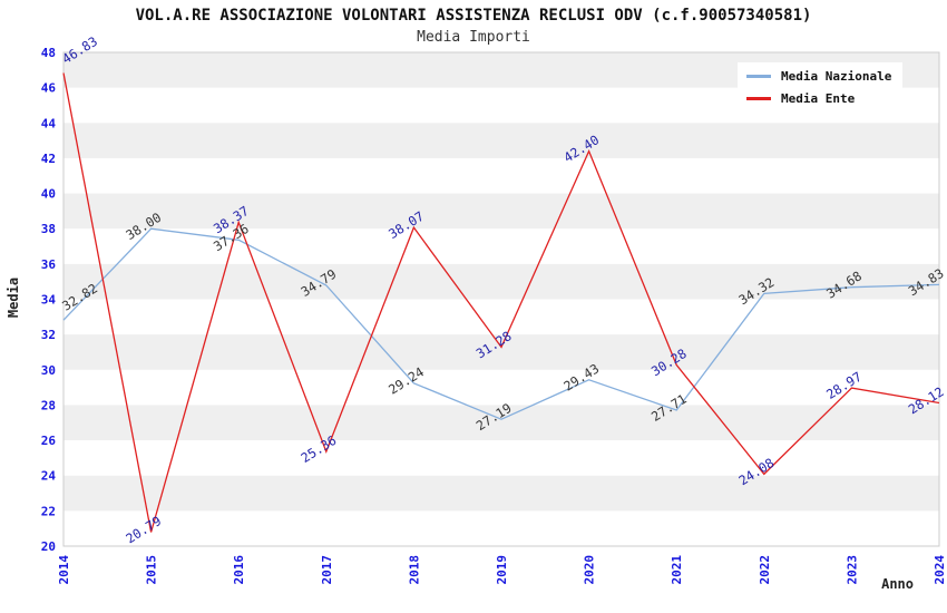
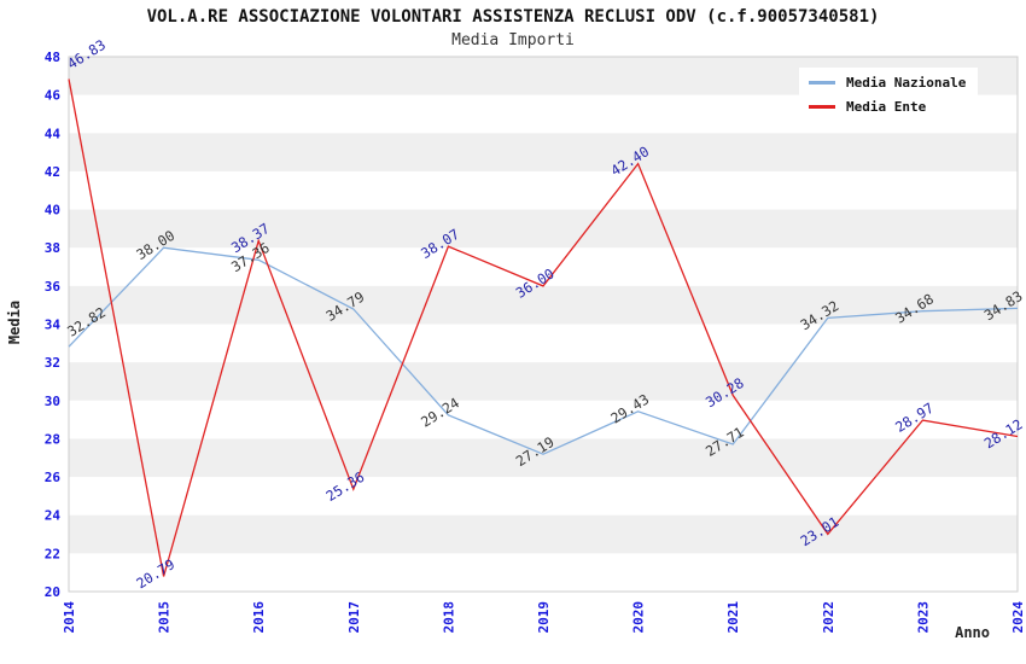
Media Ente/2019: 31.28 -> 36.00
Media Ente/2022: 24.08 -> 23.01
